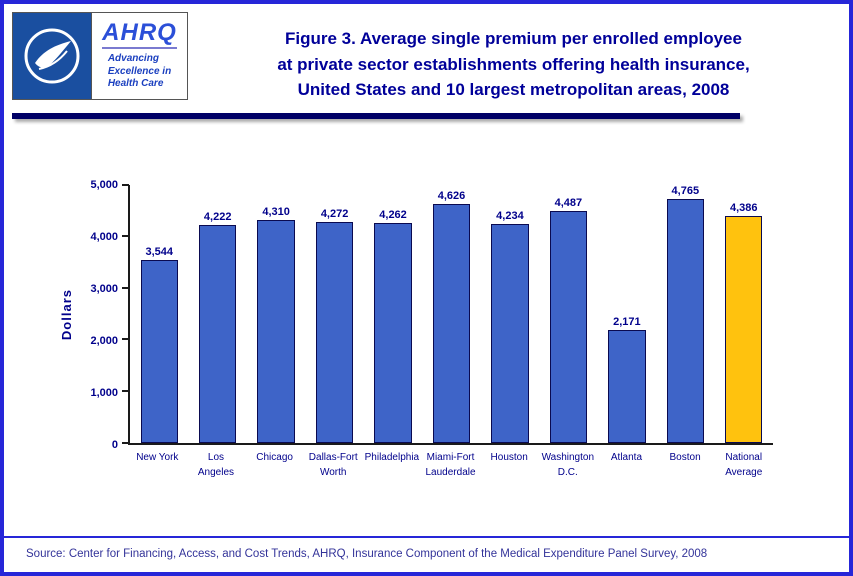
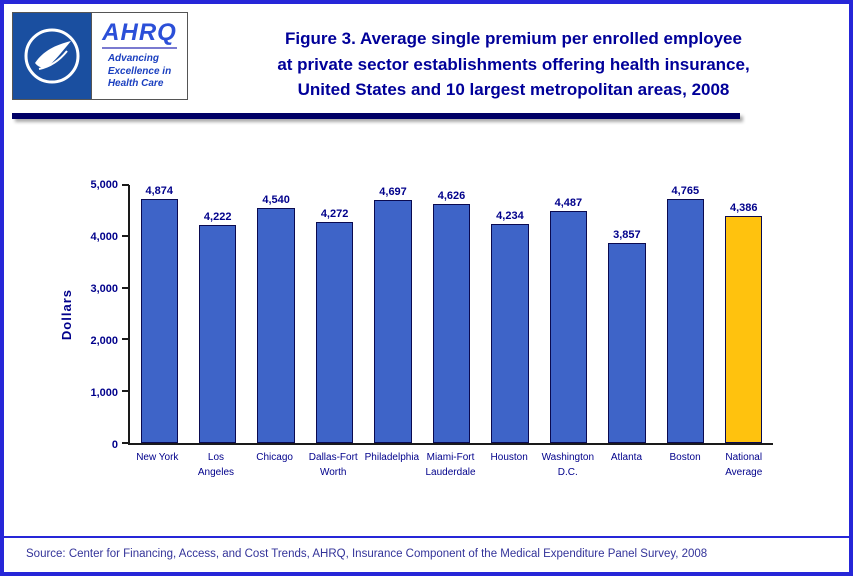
New York: 3,544 -> 4,874
Chicago: 4,310 -> 4,540
Philadelphia: 4,262 -> 4,697
Atlanta: 2,171 -> 3,857
